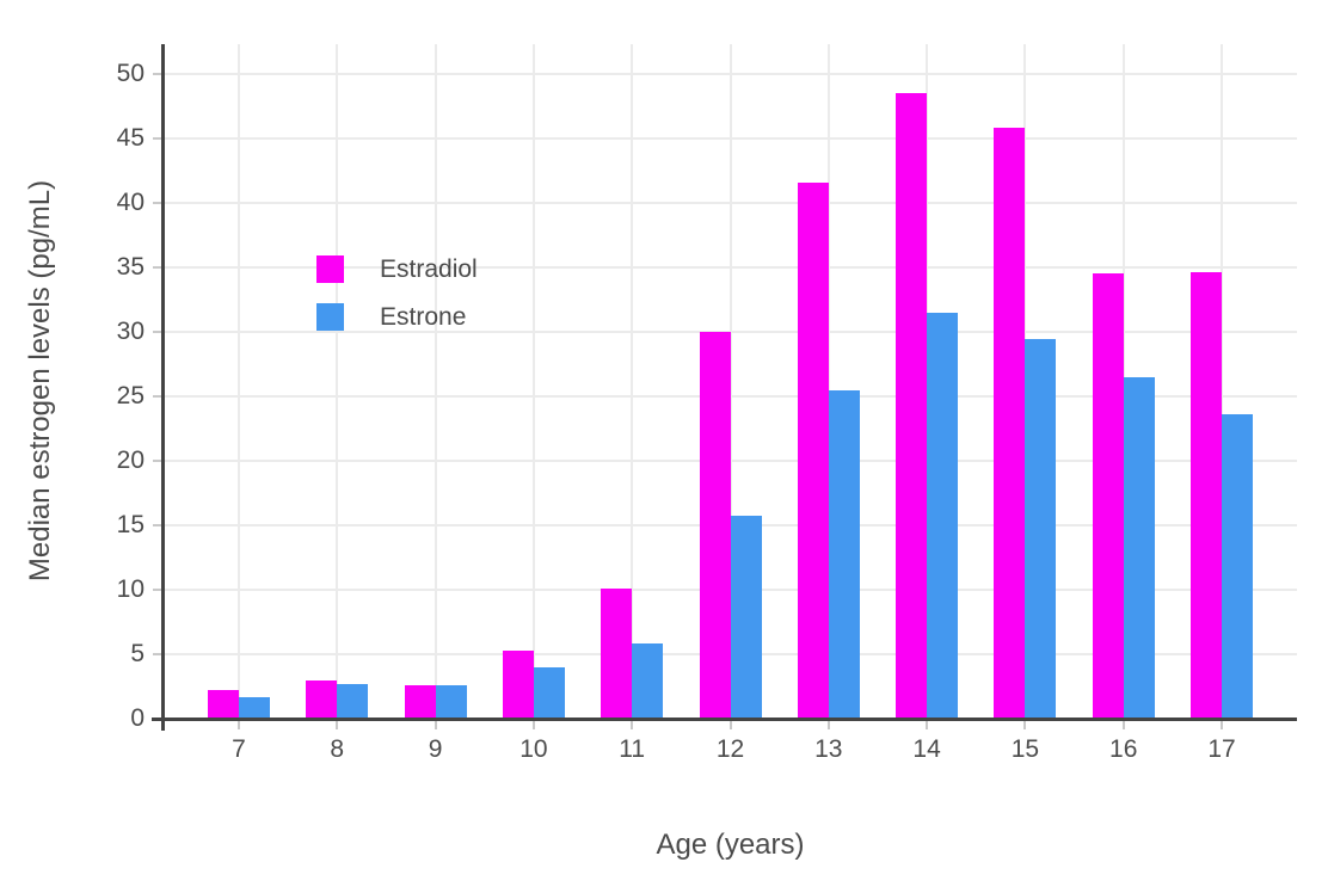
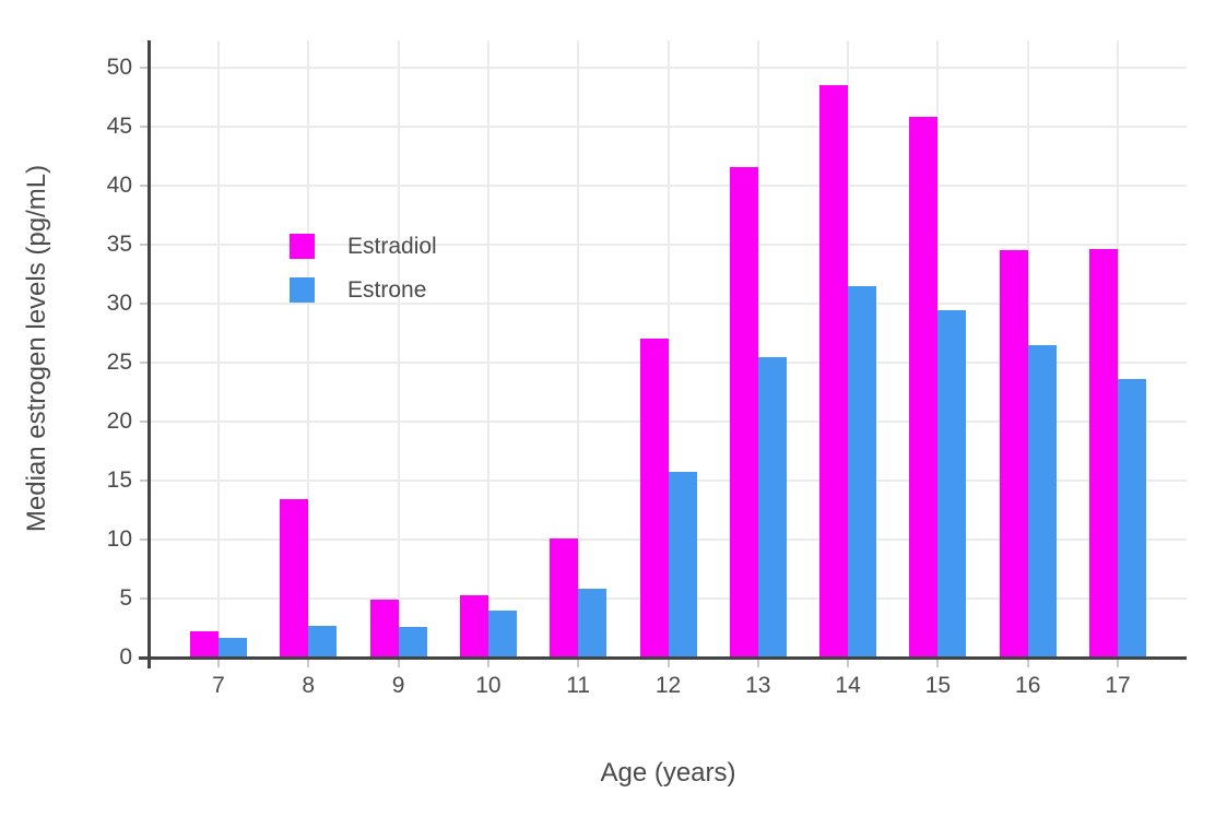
Estradiol/8: 3.0 -> 13.4
Estradiol/9: 2.6 -> 4.9
Estradiol/12: 30.0 -> 27.0
